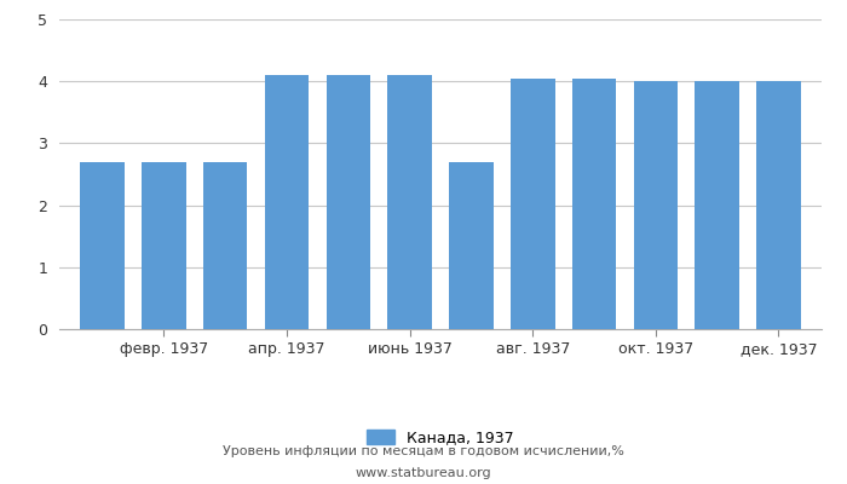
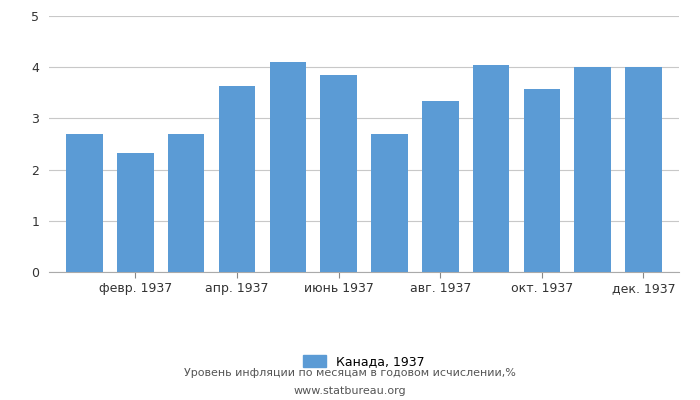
февр. 1937: 2.70 -> 2.32
апр. 1937: 4.10 -> 3.64
июнь 1937: 4.10 -> 3.84
авг. 1937: 4.05 -> 3.34
окт. 1937: 4.00 -> 3.58
